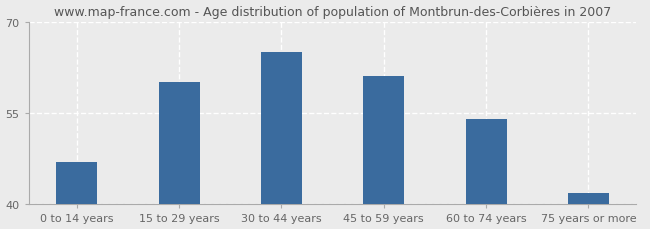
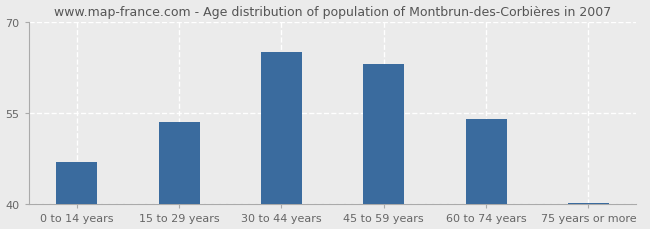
15 to 29 years: 60.0 -> 53.5
45 to 59 years: 61.0 -> 63.0
75 years or more: 41.8 -> 40.3
